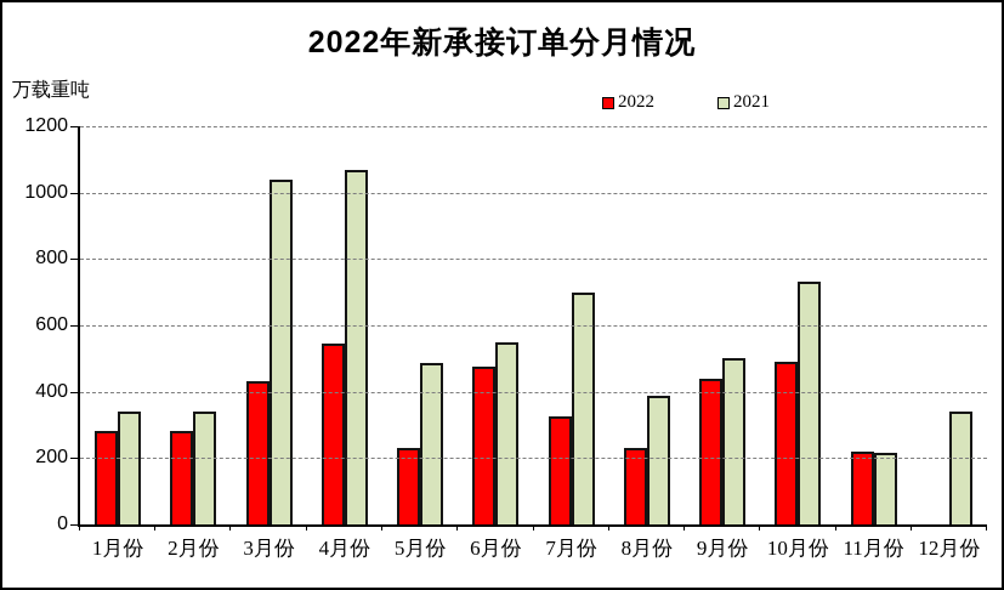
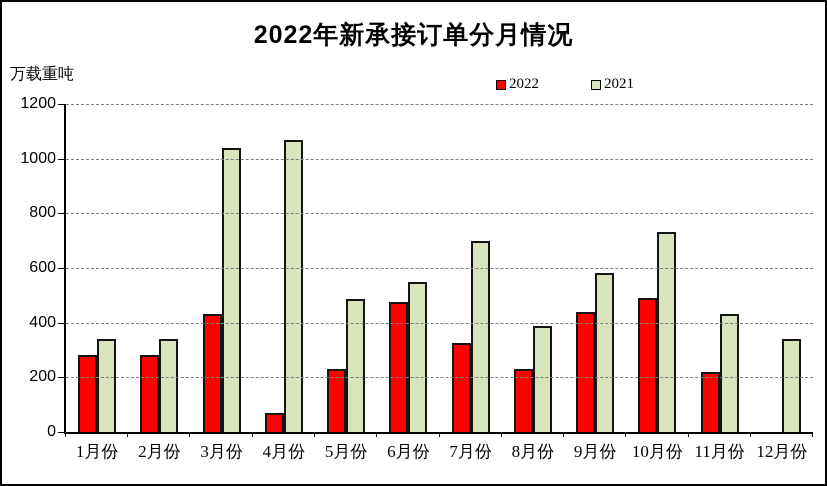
2022/4月份: 550 -> 70
2021/9月份: 500 -> 580
2021/11月份: 220 -> 430
